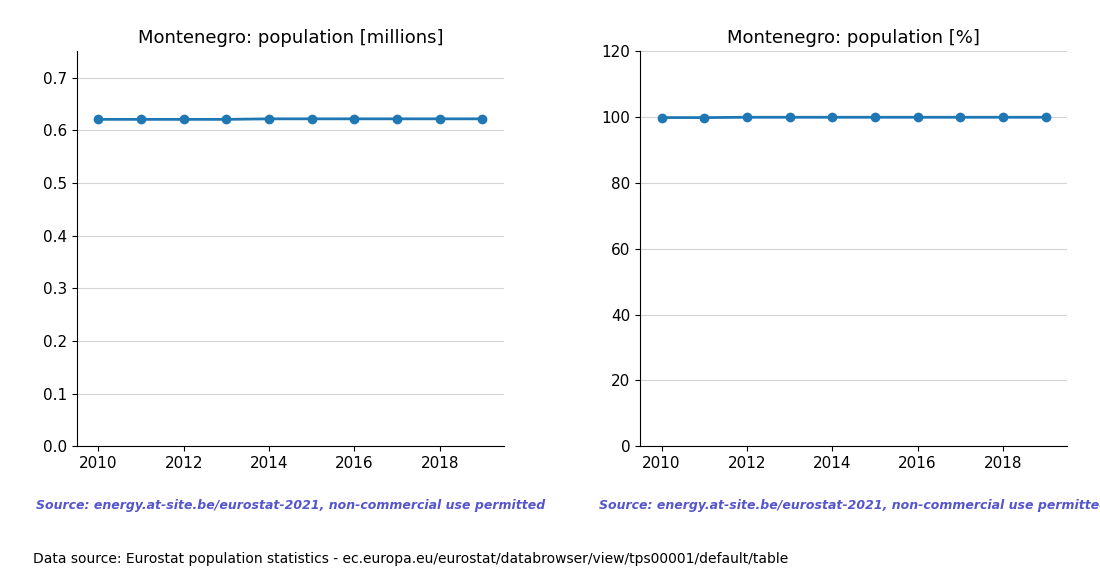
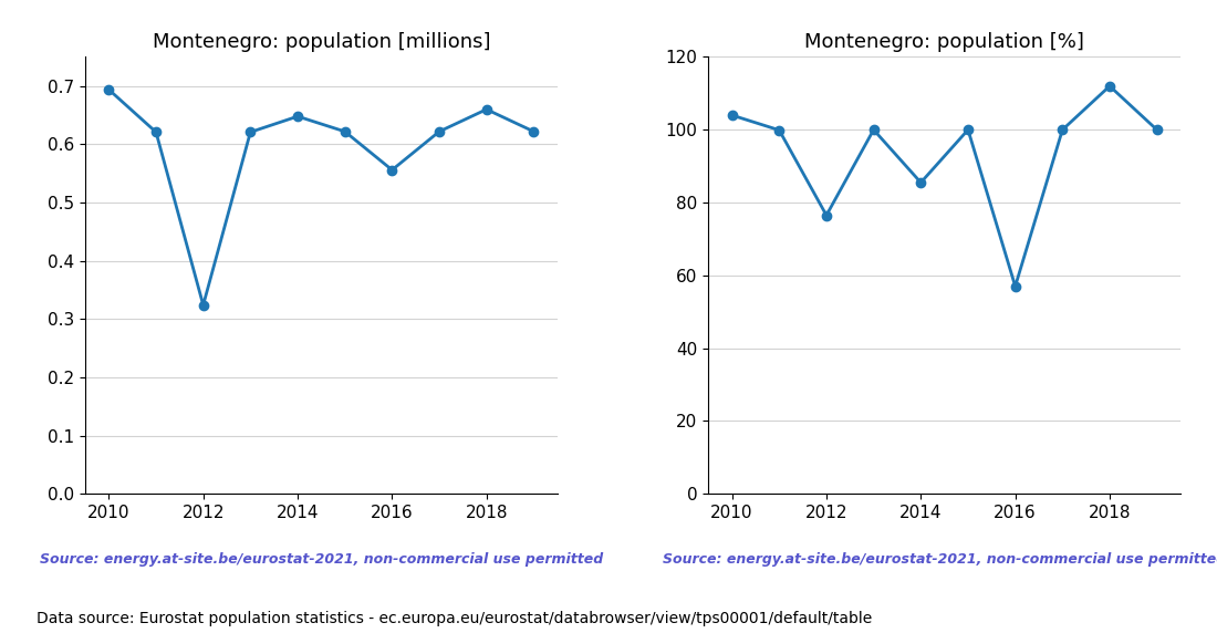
Montenegro: population [millions]/2010: 0.621 -> 0.694
Montenegro: population [millions]/2012: 0.621 -> 0.324
Montenegro: population [millions]/2014: 0.622 -> 0.648
Montenegro: population [millions]/2016: 0.622 -> 0.556
Montenegro: population [millions]/2018: 0.622 -> 0.660
Montenegro: population [%]/2010: 99.9 -> 104.0
Montenegro: population [%]/2012: 100.0 -> 76.5
Montenegro: population [%]/2014: 100.0 -> 85.5
Montenegro: population [%]/2016: 100.0 -> 57.0
Montenegro: population [%]/2018: 100.0 -> 112.0
